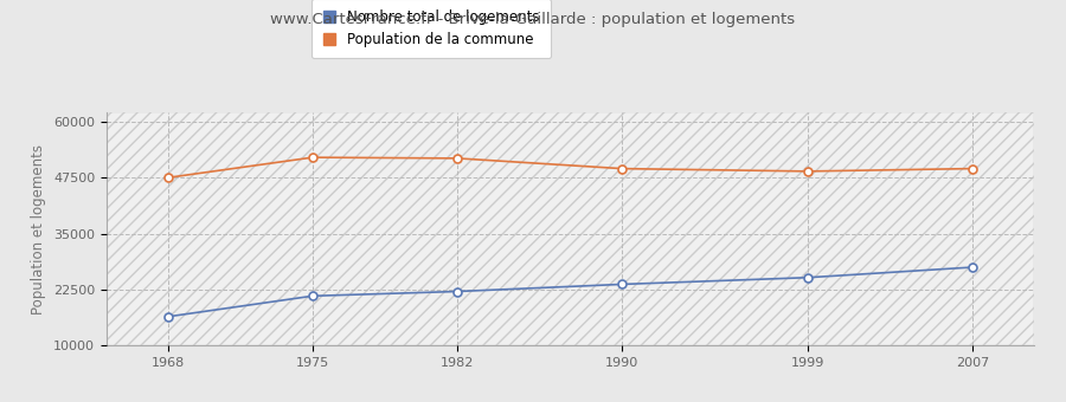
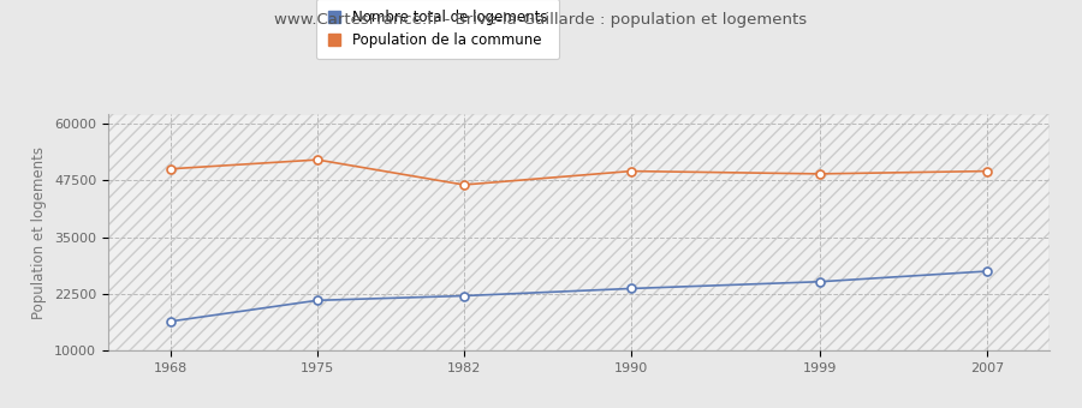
Population de la commune/1968: 47500 -> 50000
Population de la commune/1982: 51800 -> 46500
